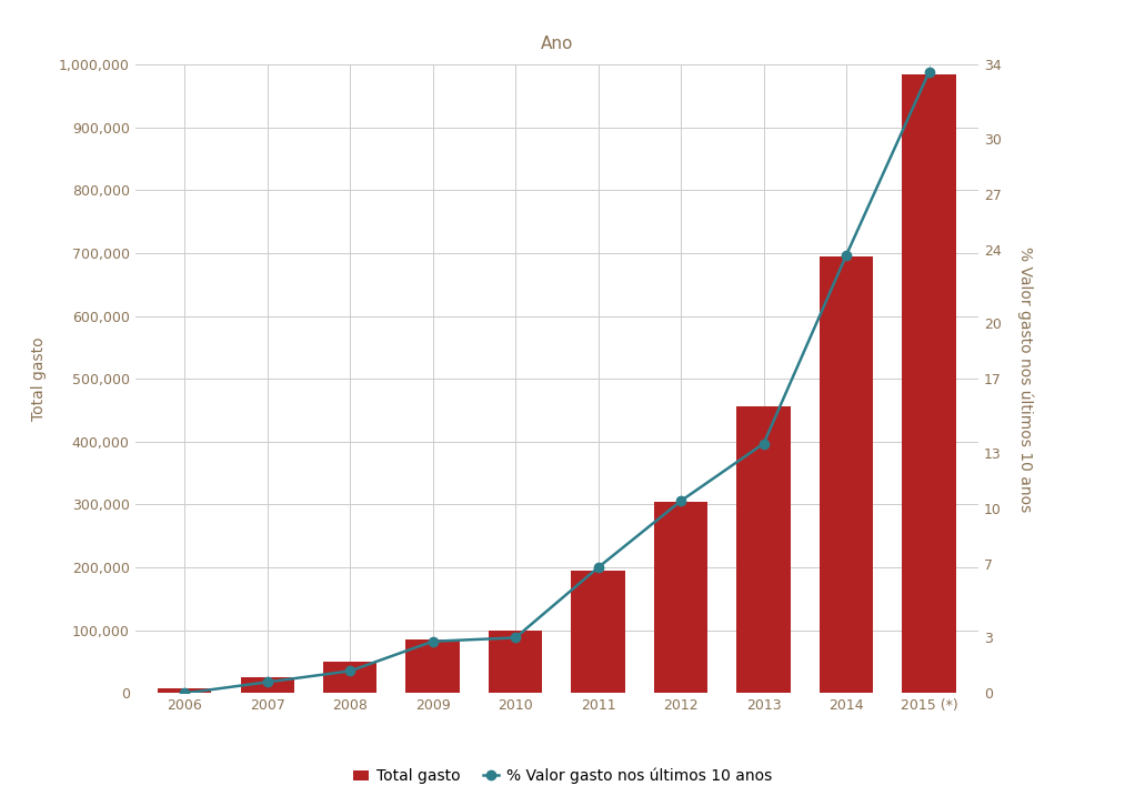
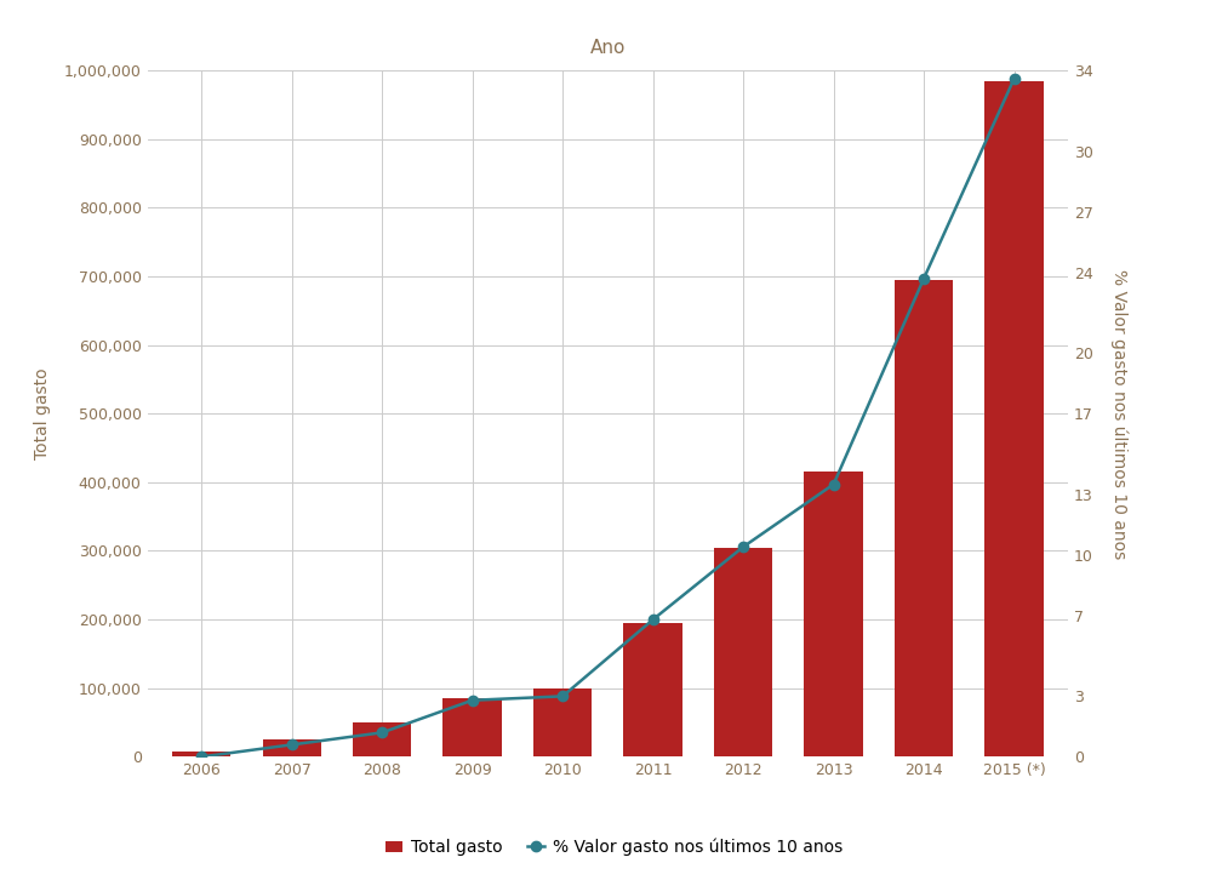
Total gasto/2013: 456,000 -> 415,000
